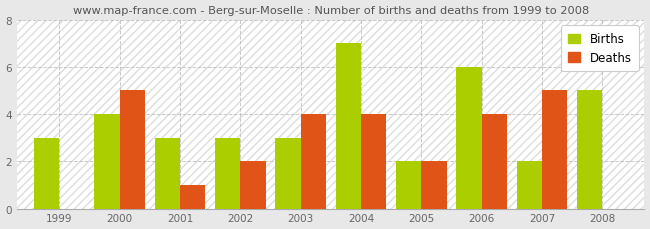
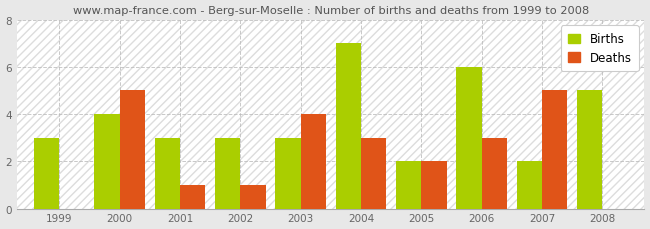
Deaths/2002: 2 -> 1
Deaths/2004: 4 -> 3
Deaths/2006: 4 -> 3
